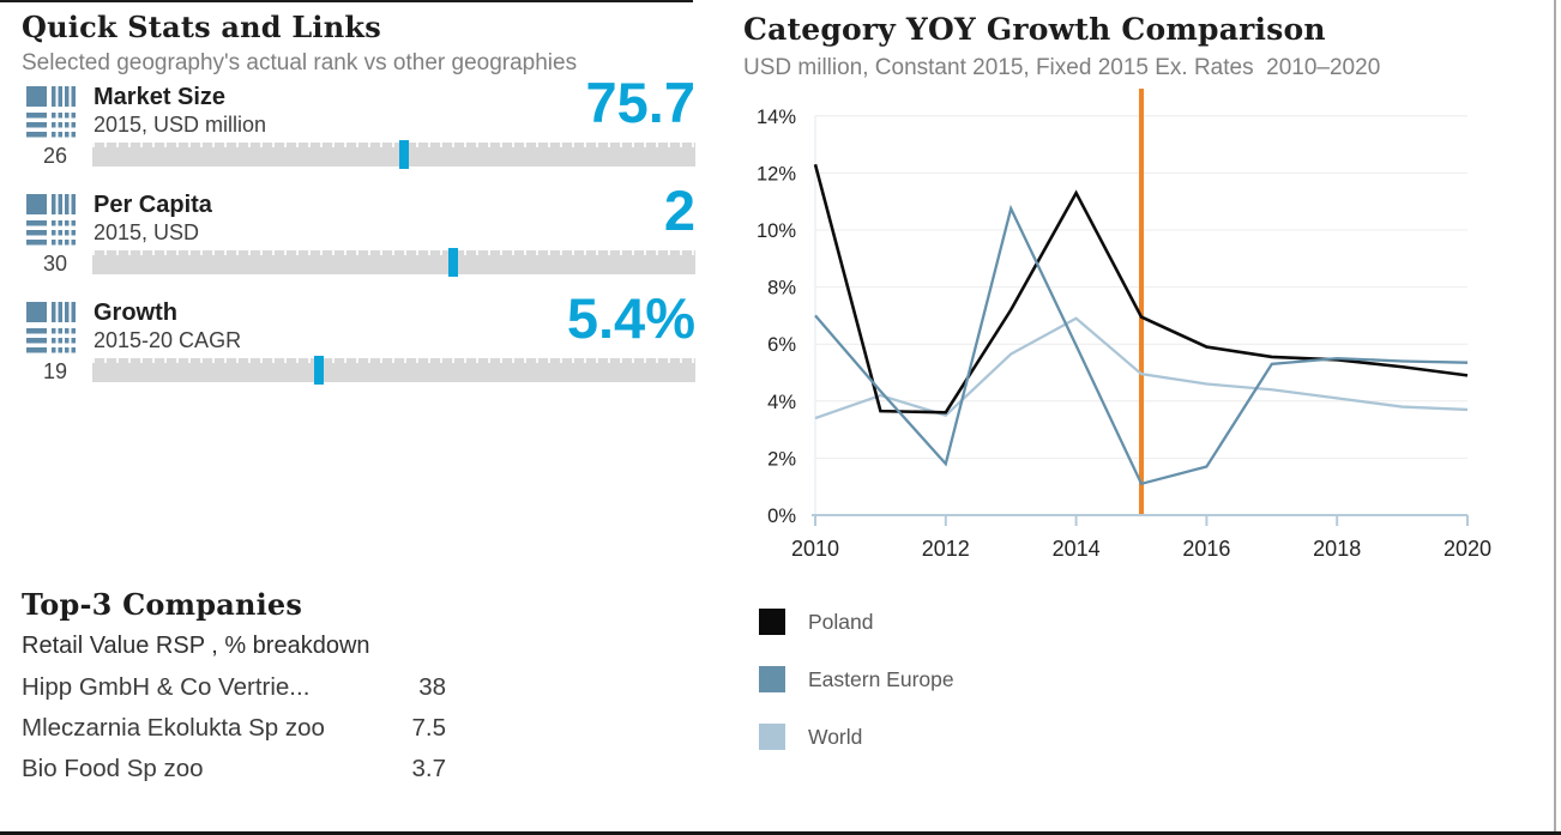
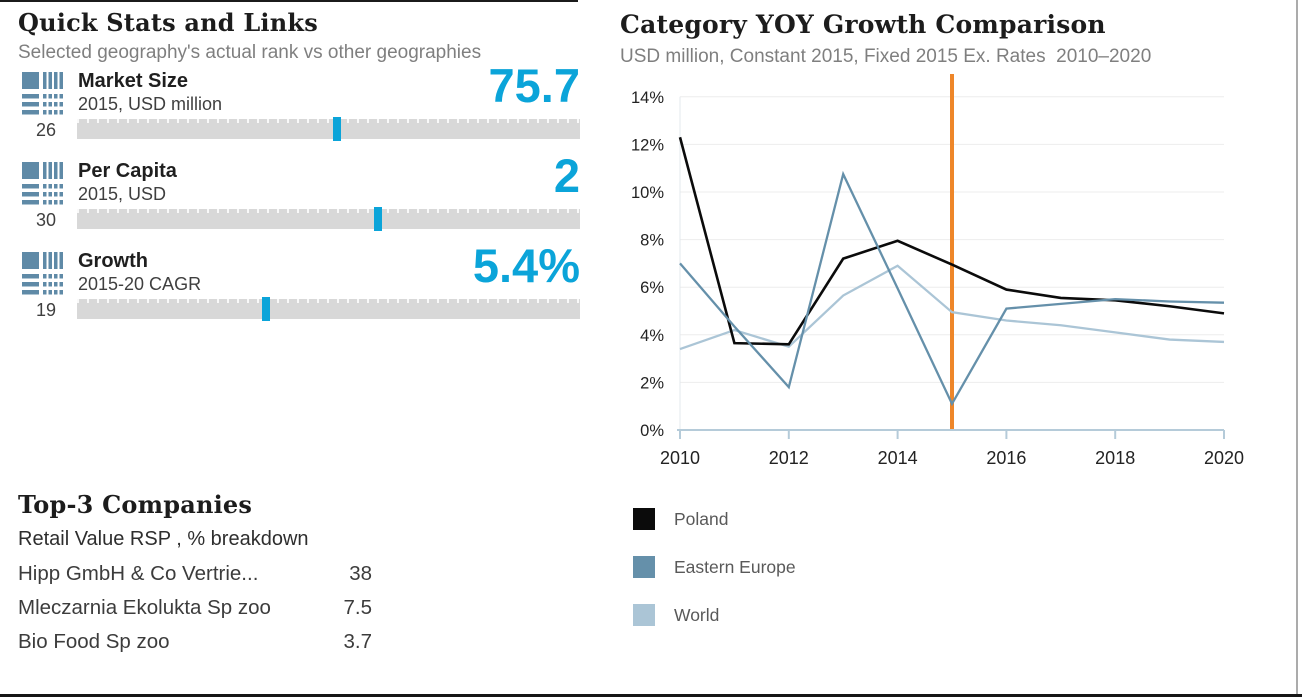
Poland/2014: 11.3% -> 8.0%
Eastern Europe/2016: 1.7% -> 5.1%
